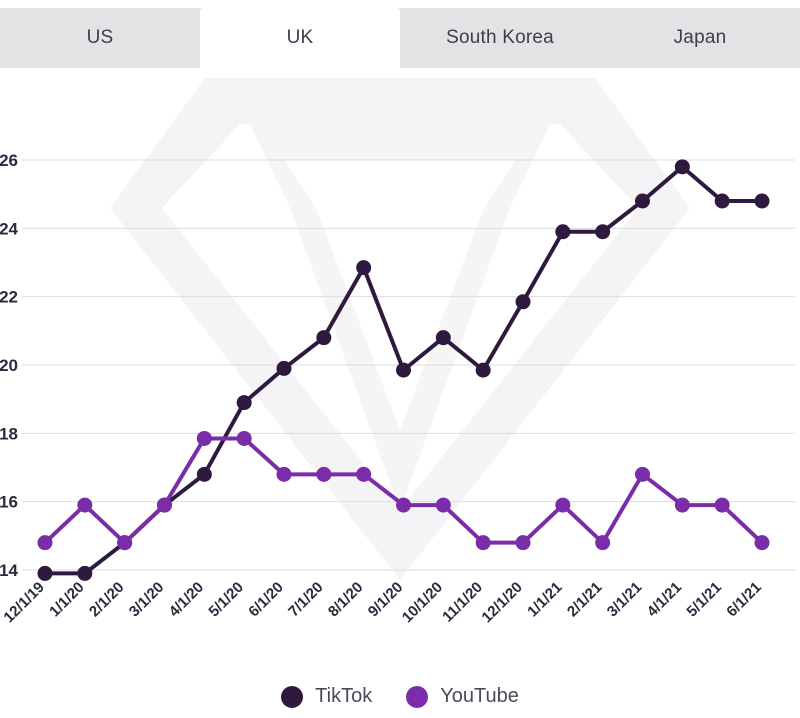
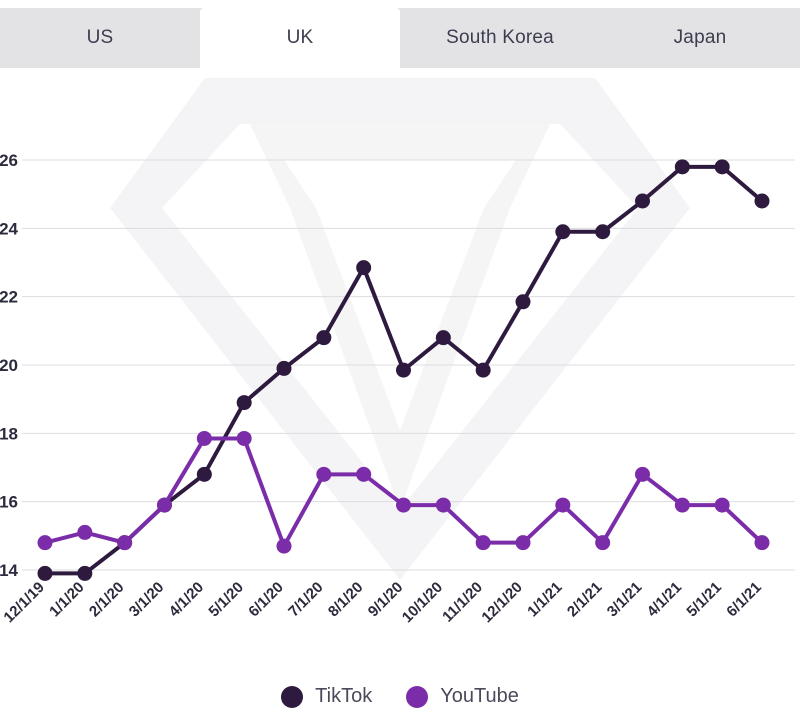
YouTube/1/1/20: 15.9 -> 15.1
YouTube/6/1/20: 16.8 -> 14.7
TikTok/5/1/21: 24.8 -> 25.8
